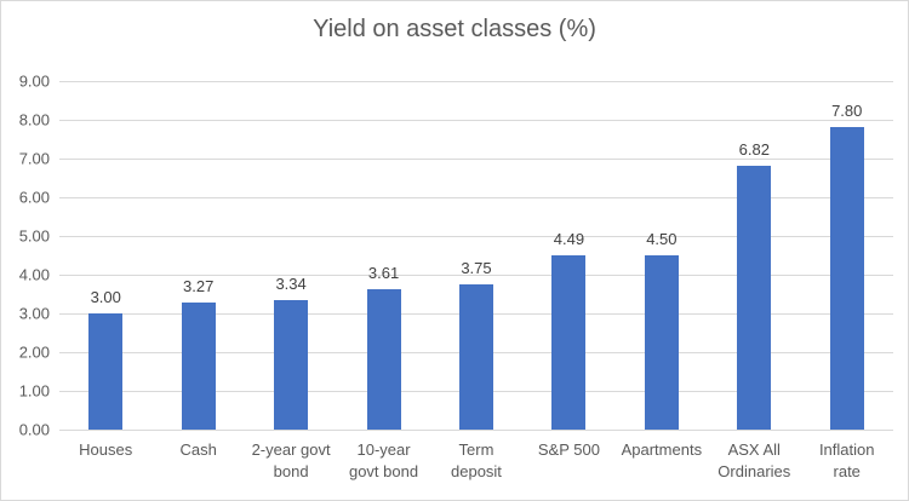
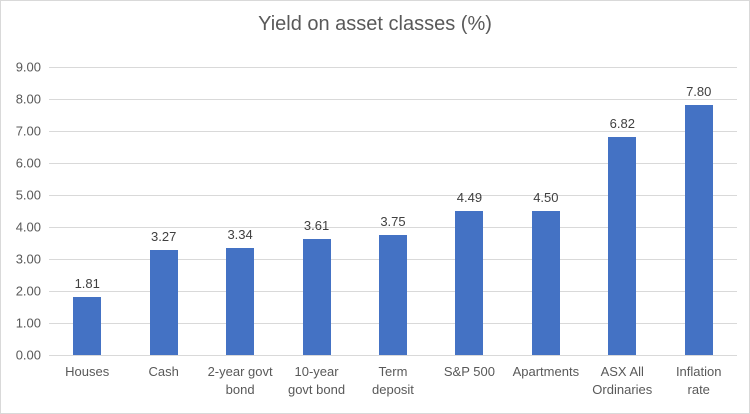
Houses: 3.00 -> 1.81
